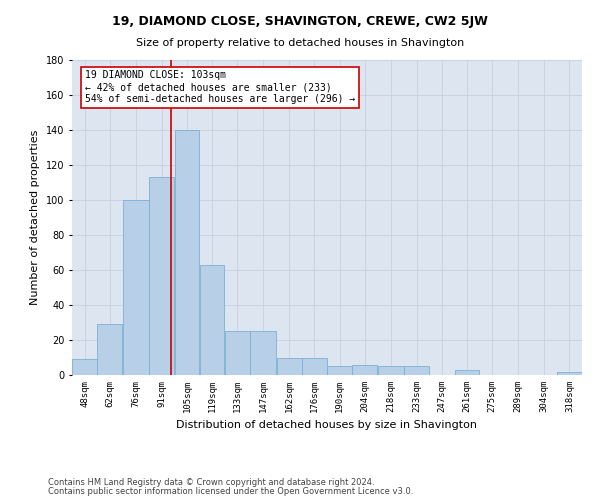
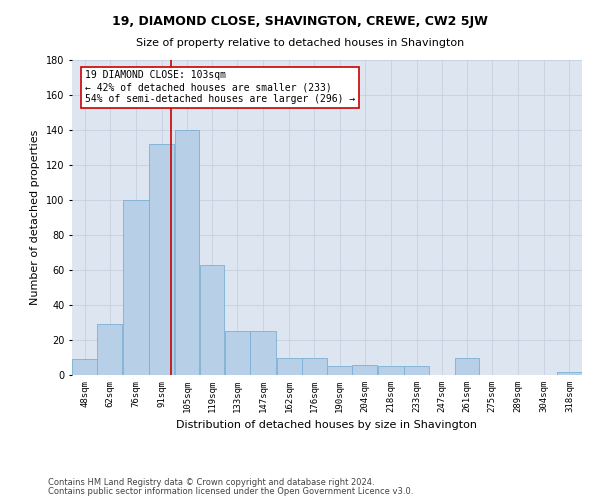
91sqm: 113 -> 132
261sqm: 3 -> 10
